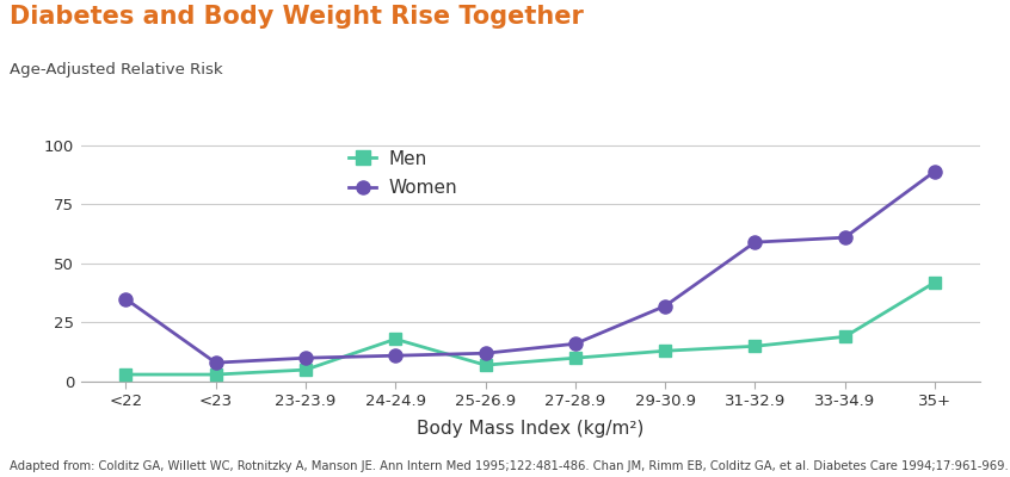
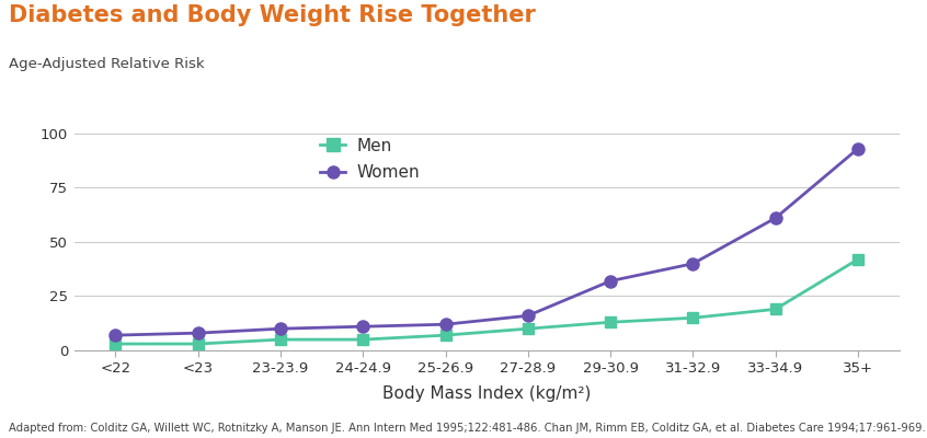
Women/<22: 35 -> 7
Men/24-24.9: 18 -> 5
Women/31-32.9: 59 -> 40
Women/35+: 89 -> 93
